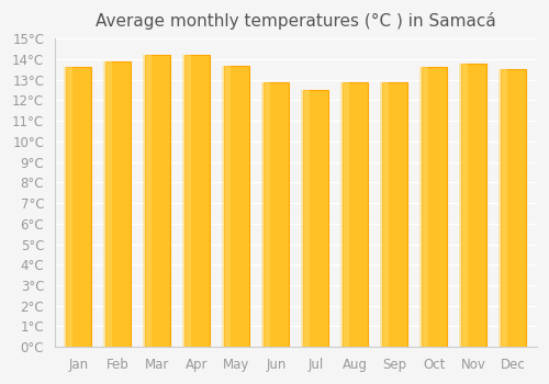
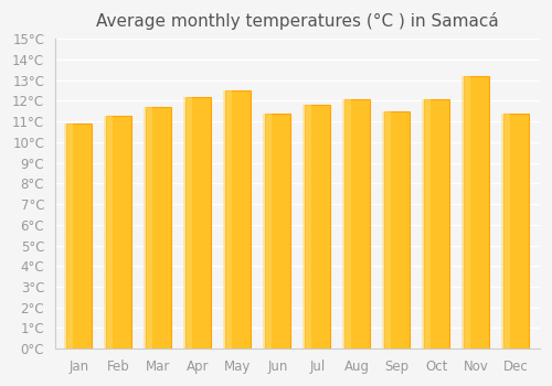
Jan: 13.6°C -> 10.9°C
Feb: 13.9°C -> 11.3°C
Mar: 14.2°C -> 11.7°C
Apr: 14.2°C -> 12.2°C
May: 13.7°C -> 12.5°C
Jun: 12.9°C -> 11.4°C
Jul: 12.5°C -> 11.8°C
Aug: 12.9°C -> 12.1°C
Sep: 12.9°C -> 11.5°C
Oct: 13.6°C -> 12.1°C
Nov: 13.8°C -> 13.2°C
Dec: 13.5°C -> 11.4°C
